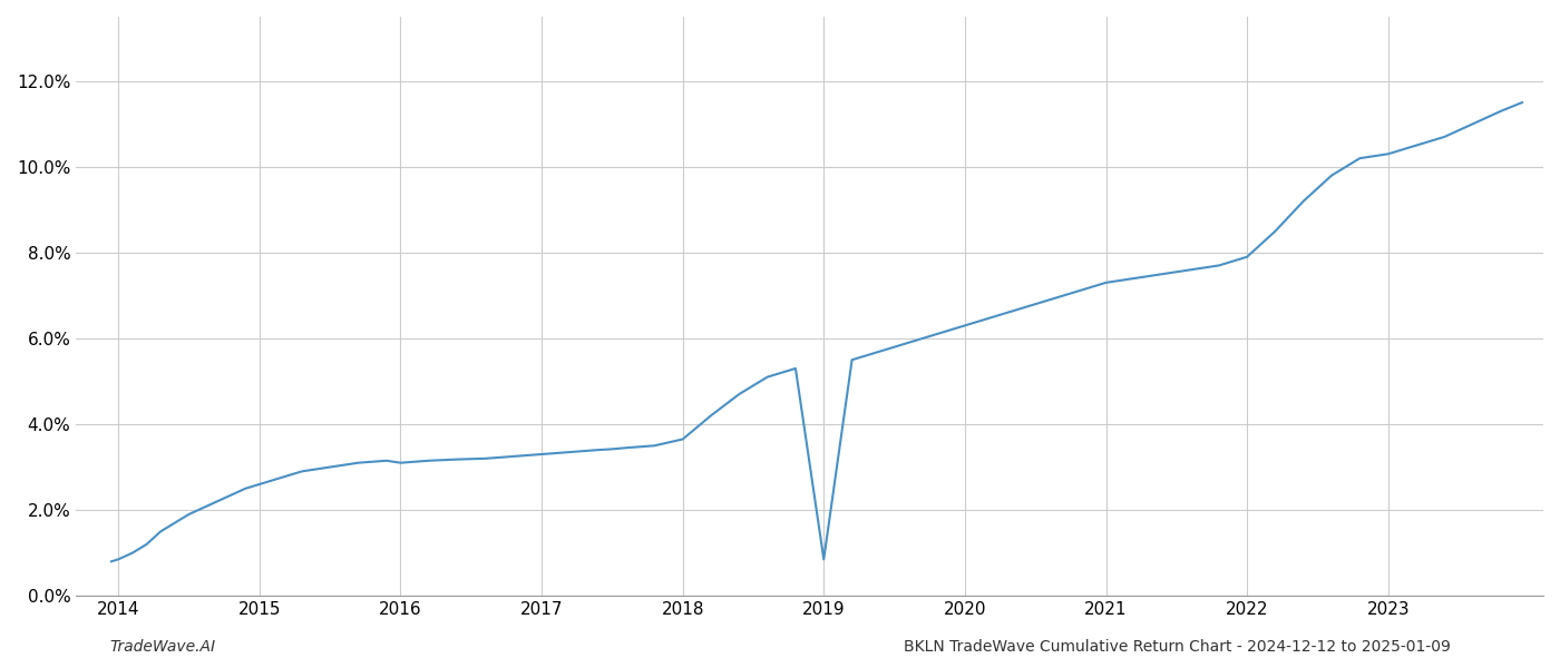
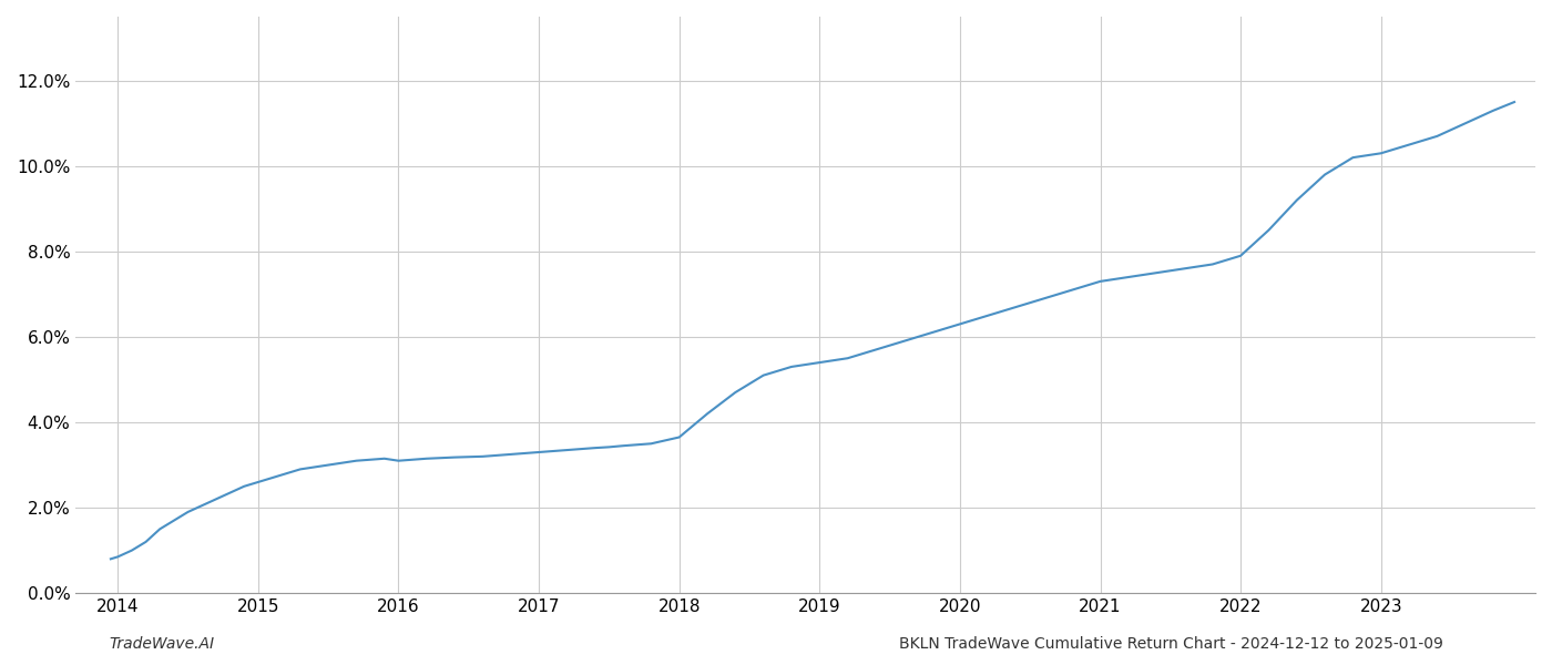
2019: 0.85% -> 5.40%
